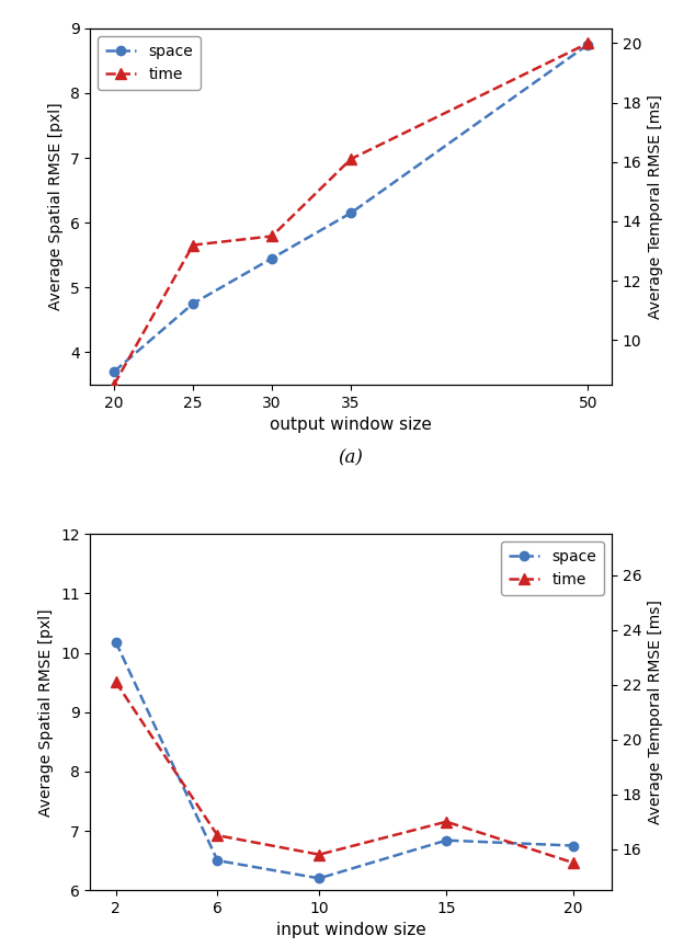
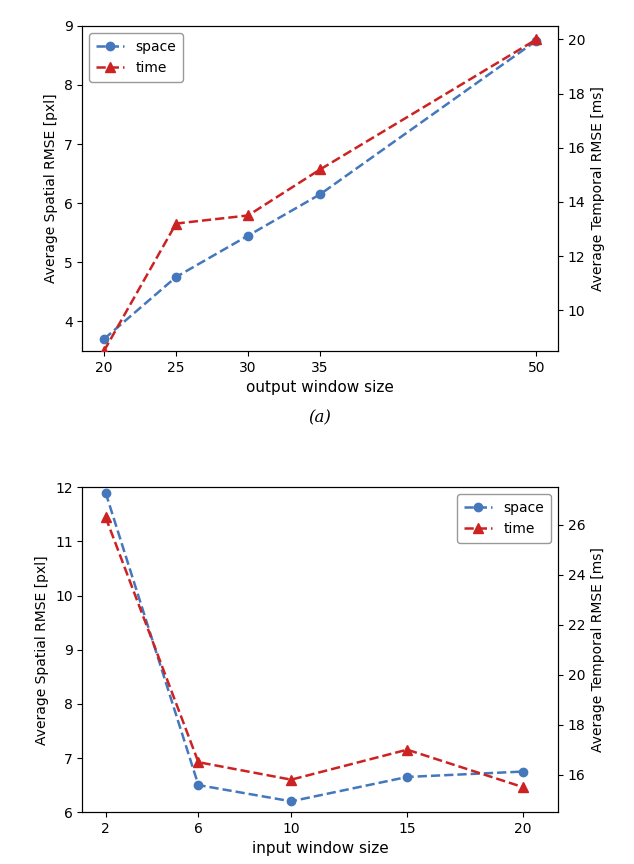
time/35: 16.1 -> 15.2
space/2: 10.18 -> 11.90
time/2: 22.1 -> 26.3
space/15: 6.84 -> 6.65
